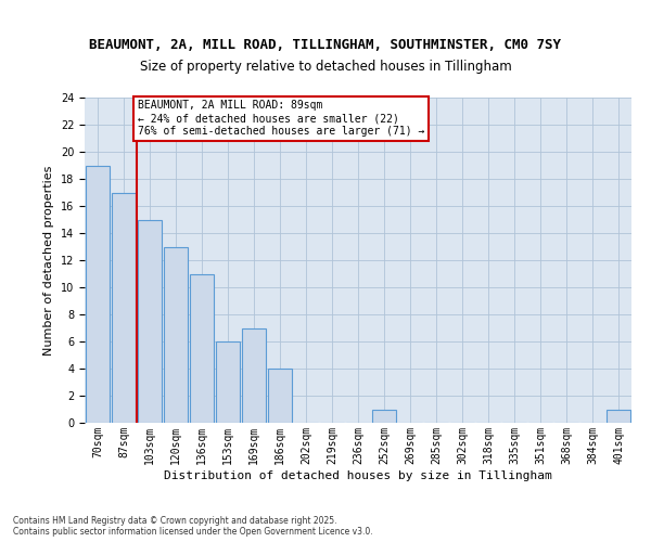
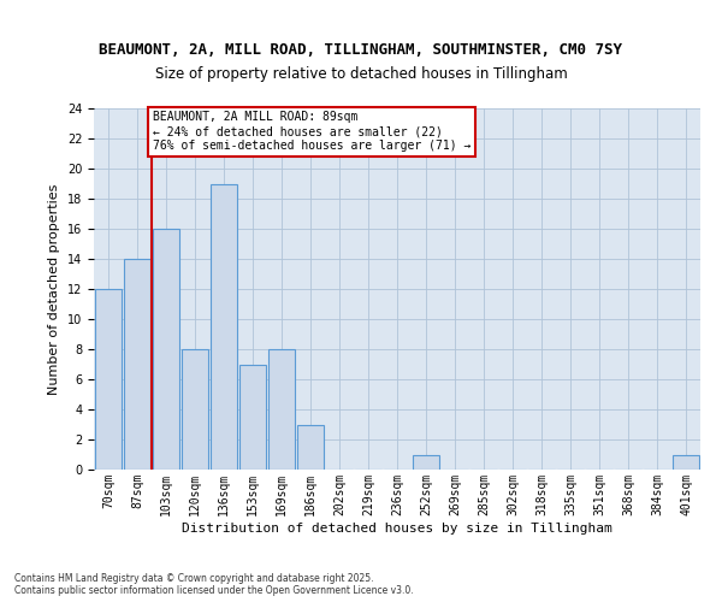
70sqm: 19 -> 12
87sqm: 17 -> 14
103sqm: 15 -> 16
120sqm: 13 -> 8
136sqm: 11 -> 19
153sqm: 6 -> 7
169sqm: 7 -> 8
186sqm: 4 -> 3
